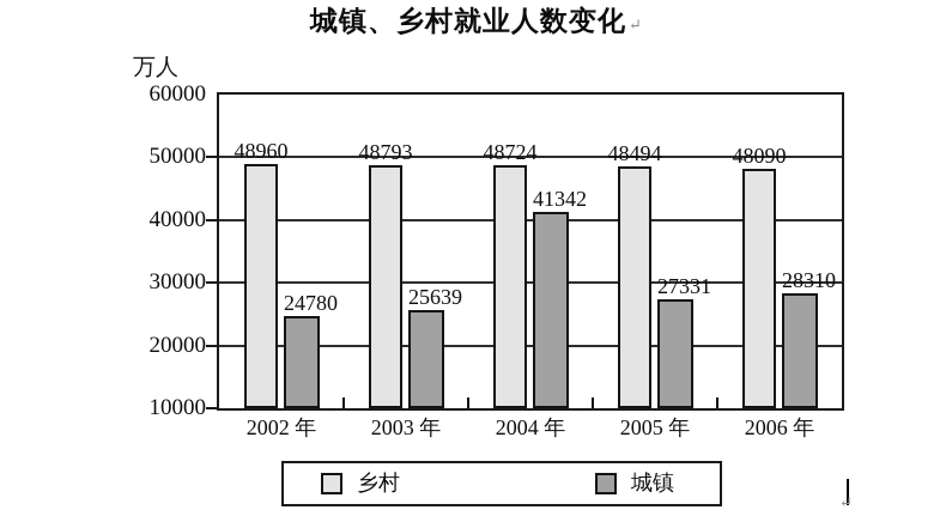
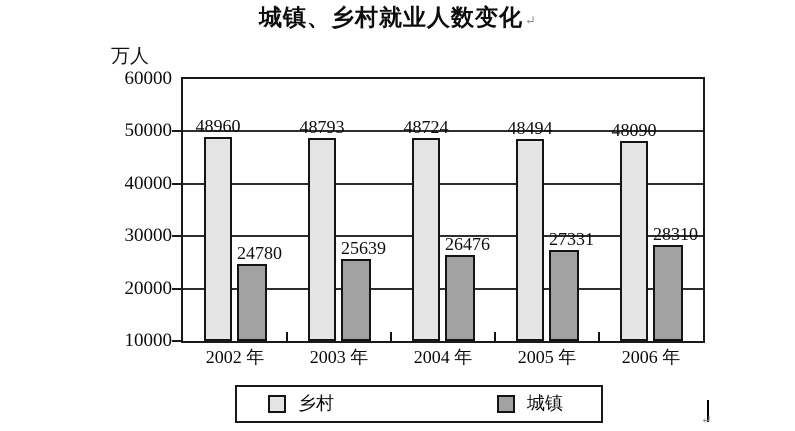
城镇/2004 年: 41342 -> 26476
